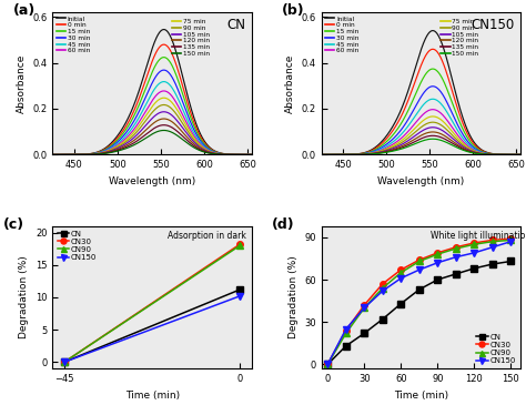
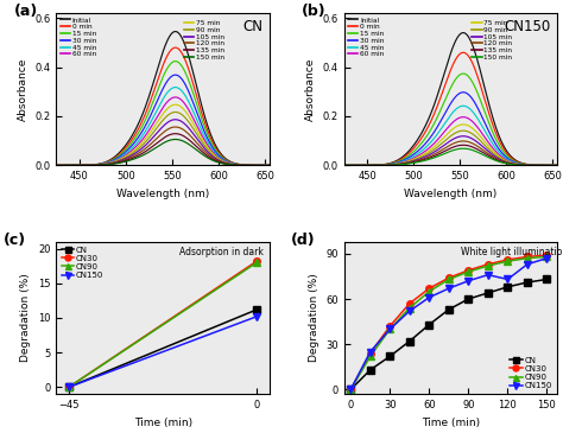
CN150/120: 79 -> 73
